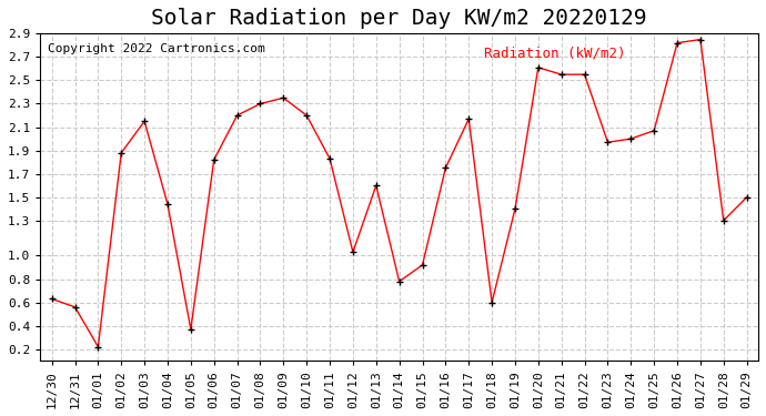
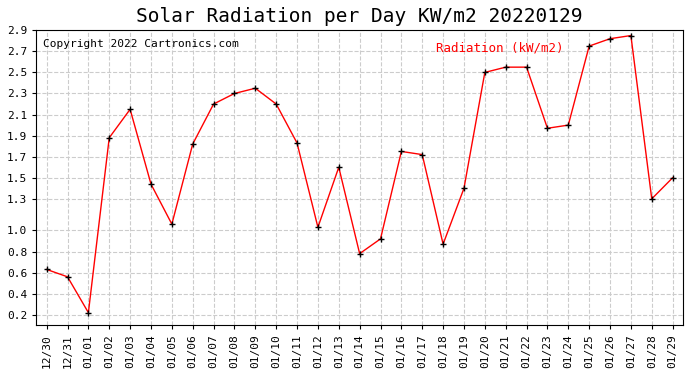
01/05: 0.37 -> 1.06
01/17: 2.17 -> 1.72
01/18: 0.60 -> 0.87
01/20: 2.61 -> 2.50
01/25: 2.07 -> 2.75
